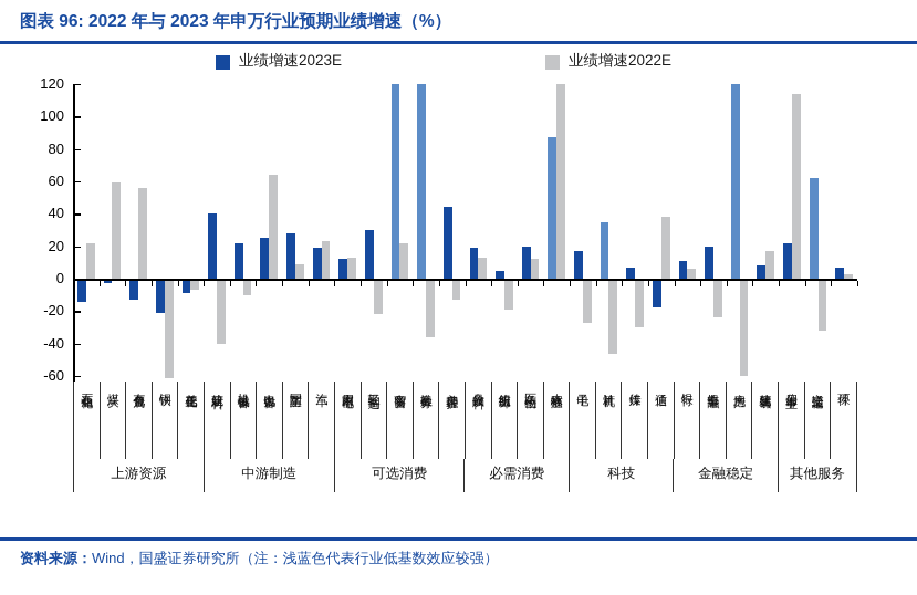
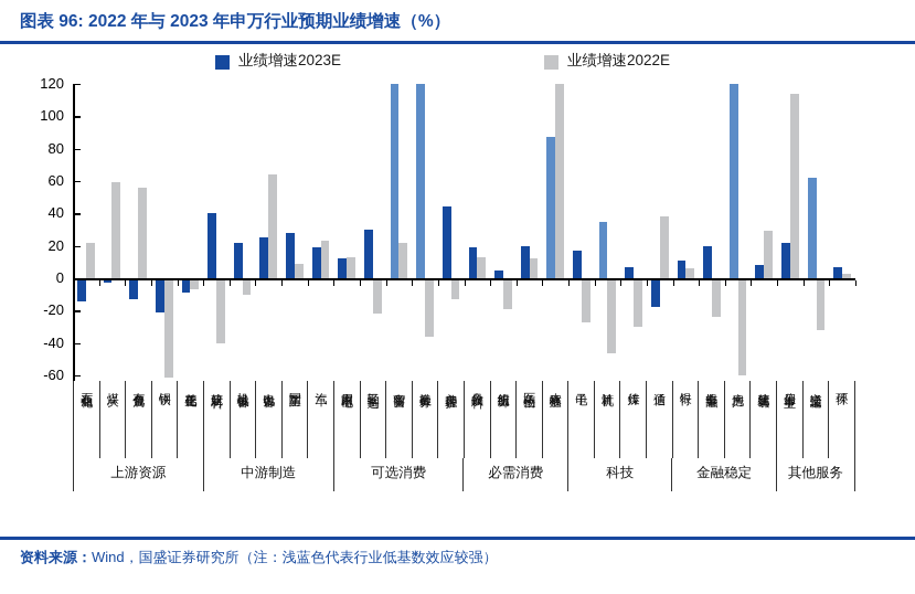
业绩增速2022E/建筑装饰: 17 -> 29
